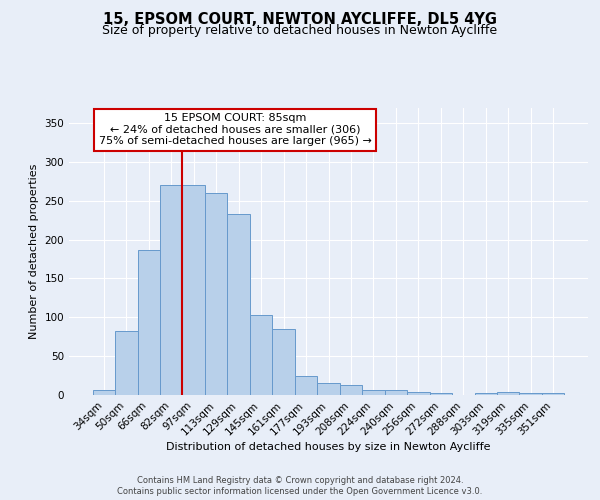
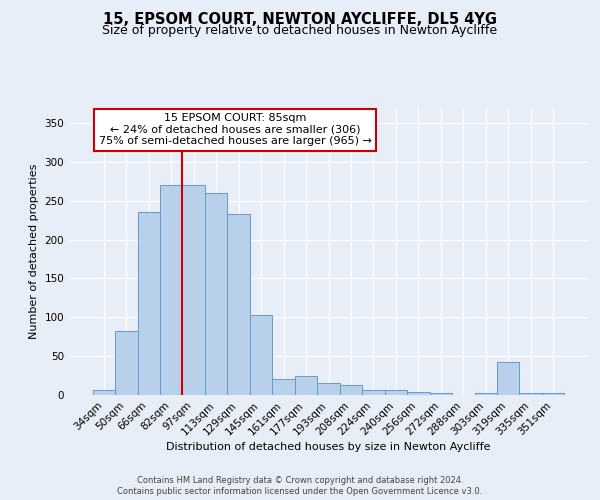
66sqm: 186 -> 236
161sqm: 85 -> 20
319sqm: 4 -> 42
